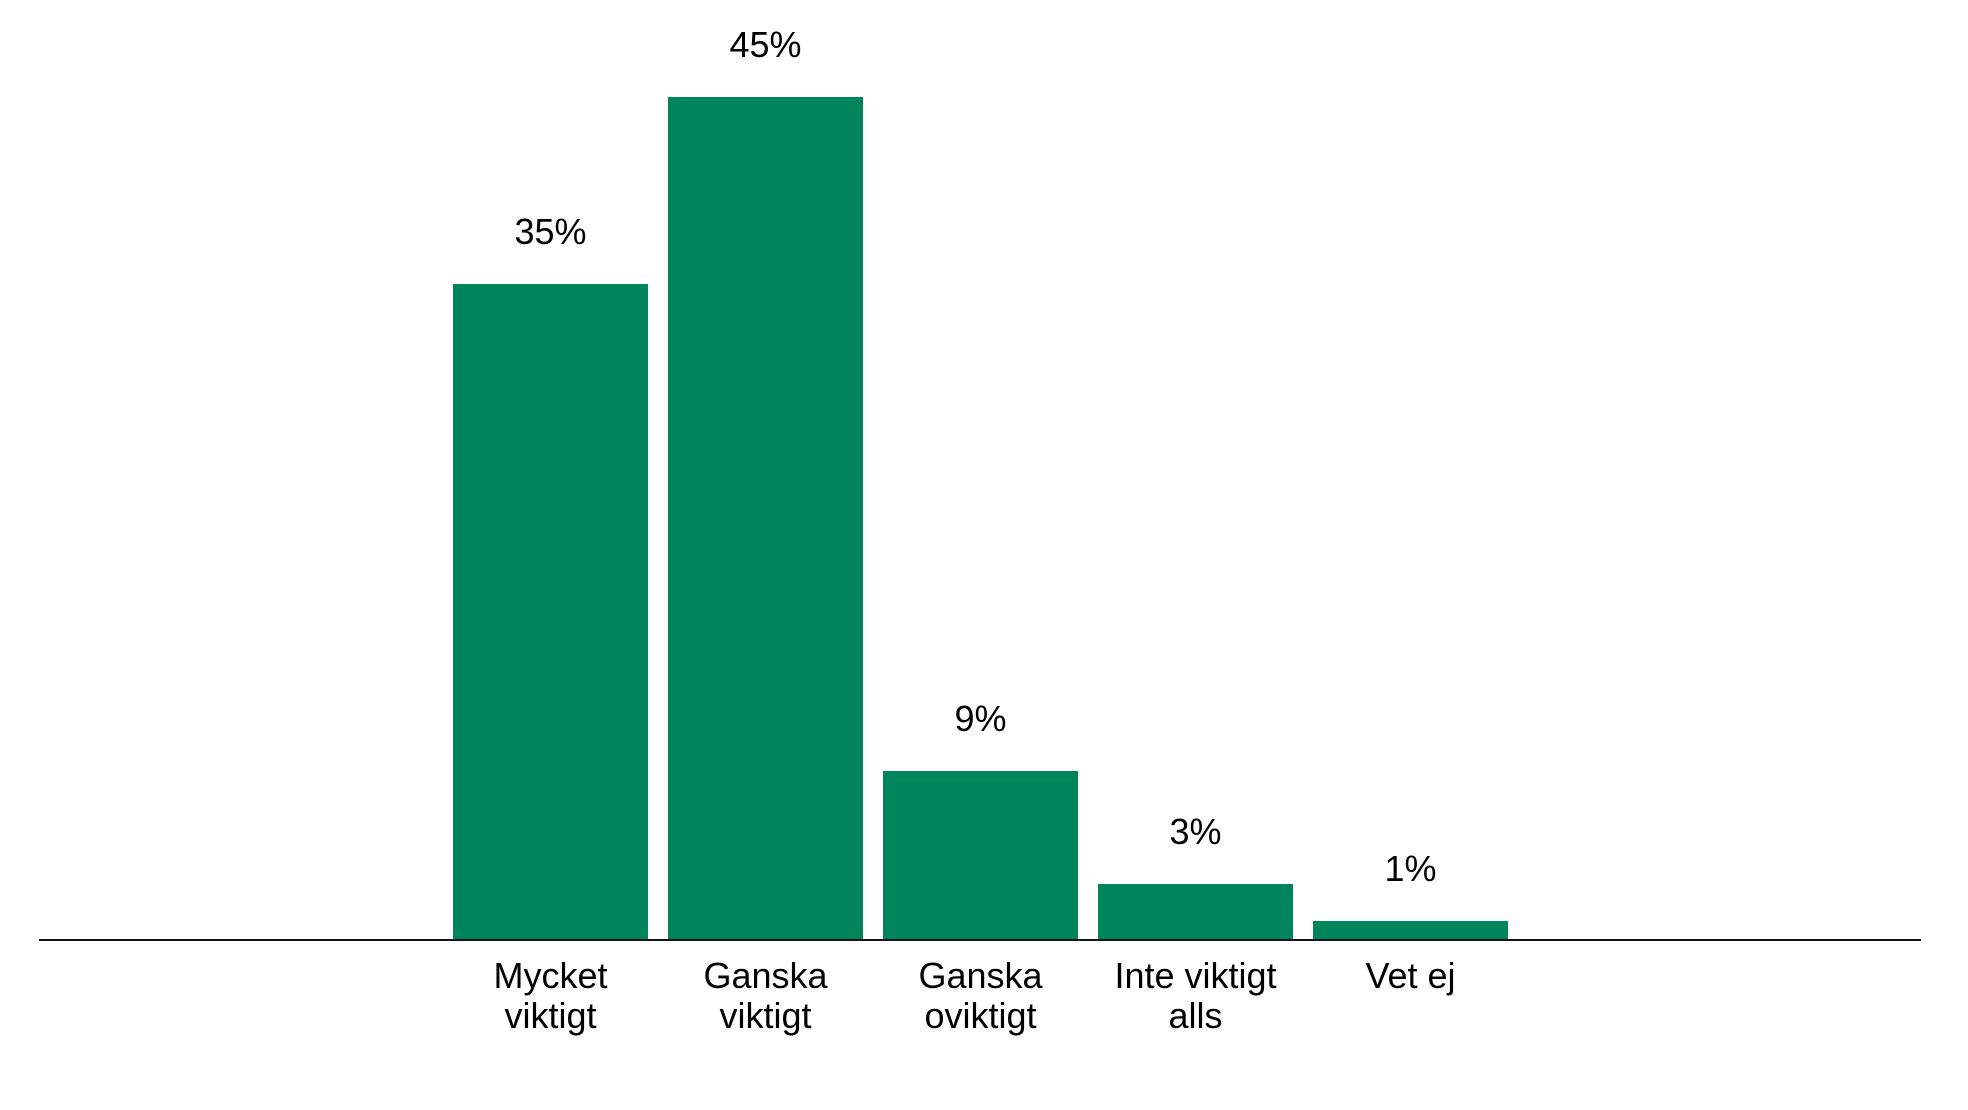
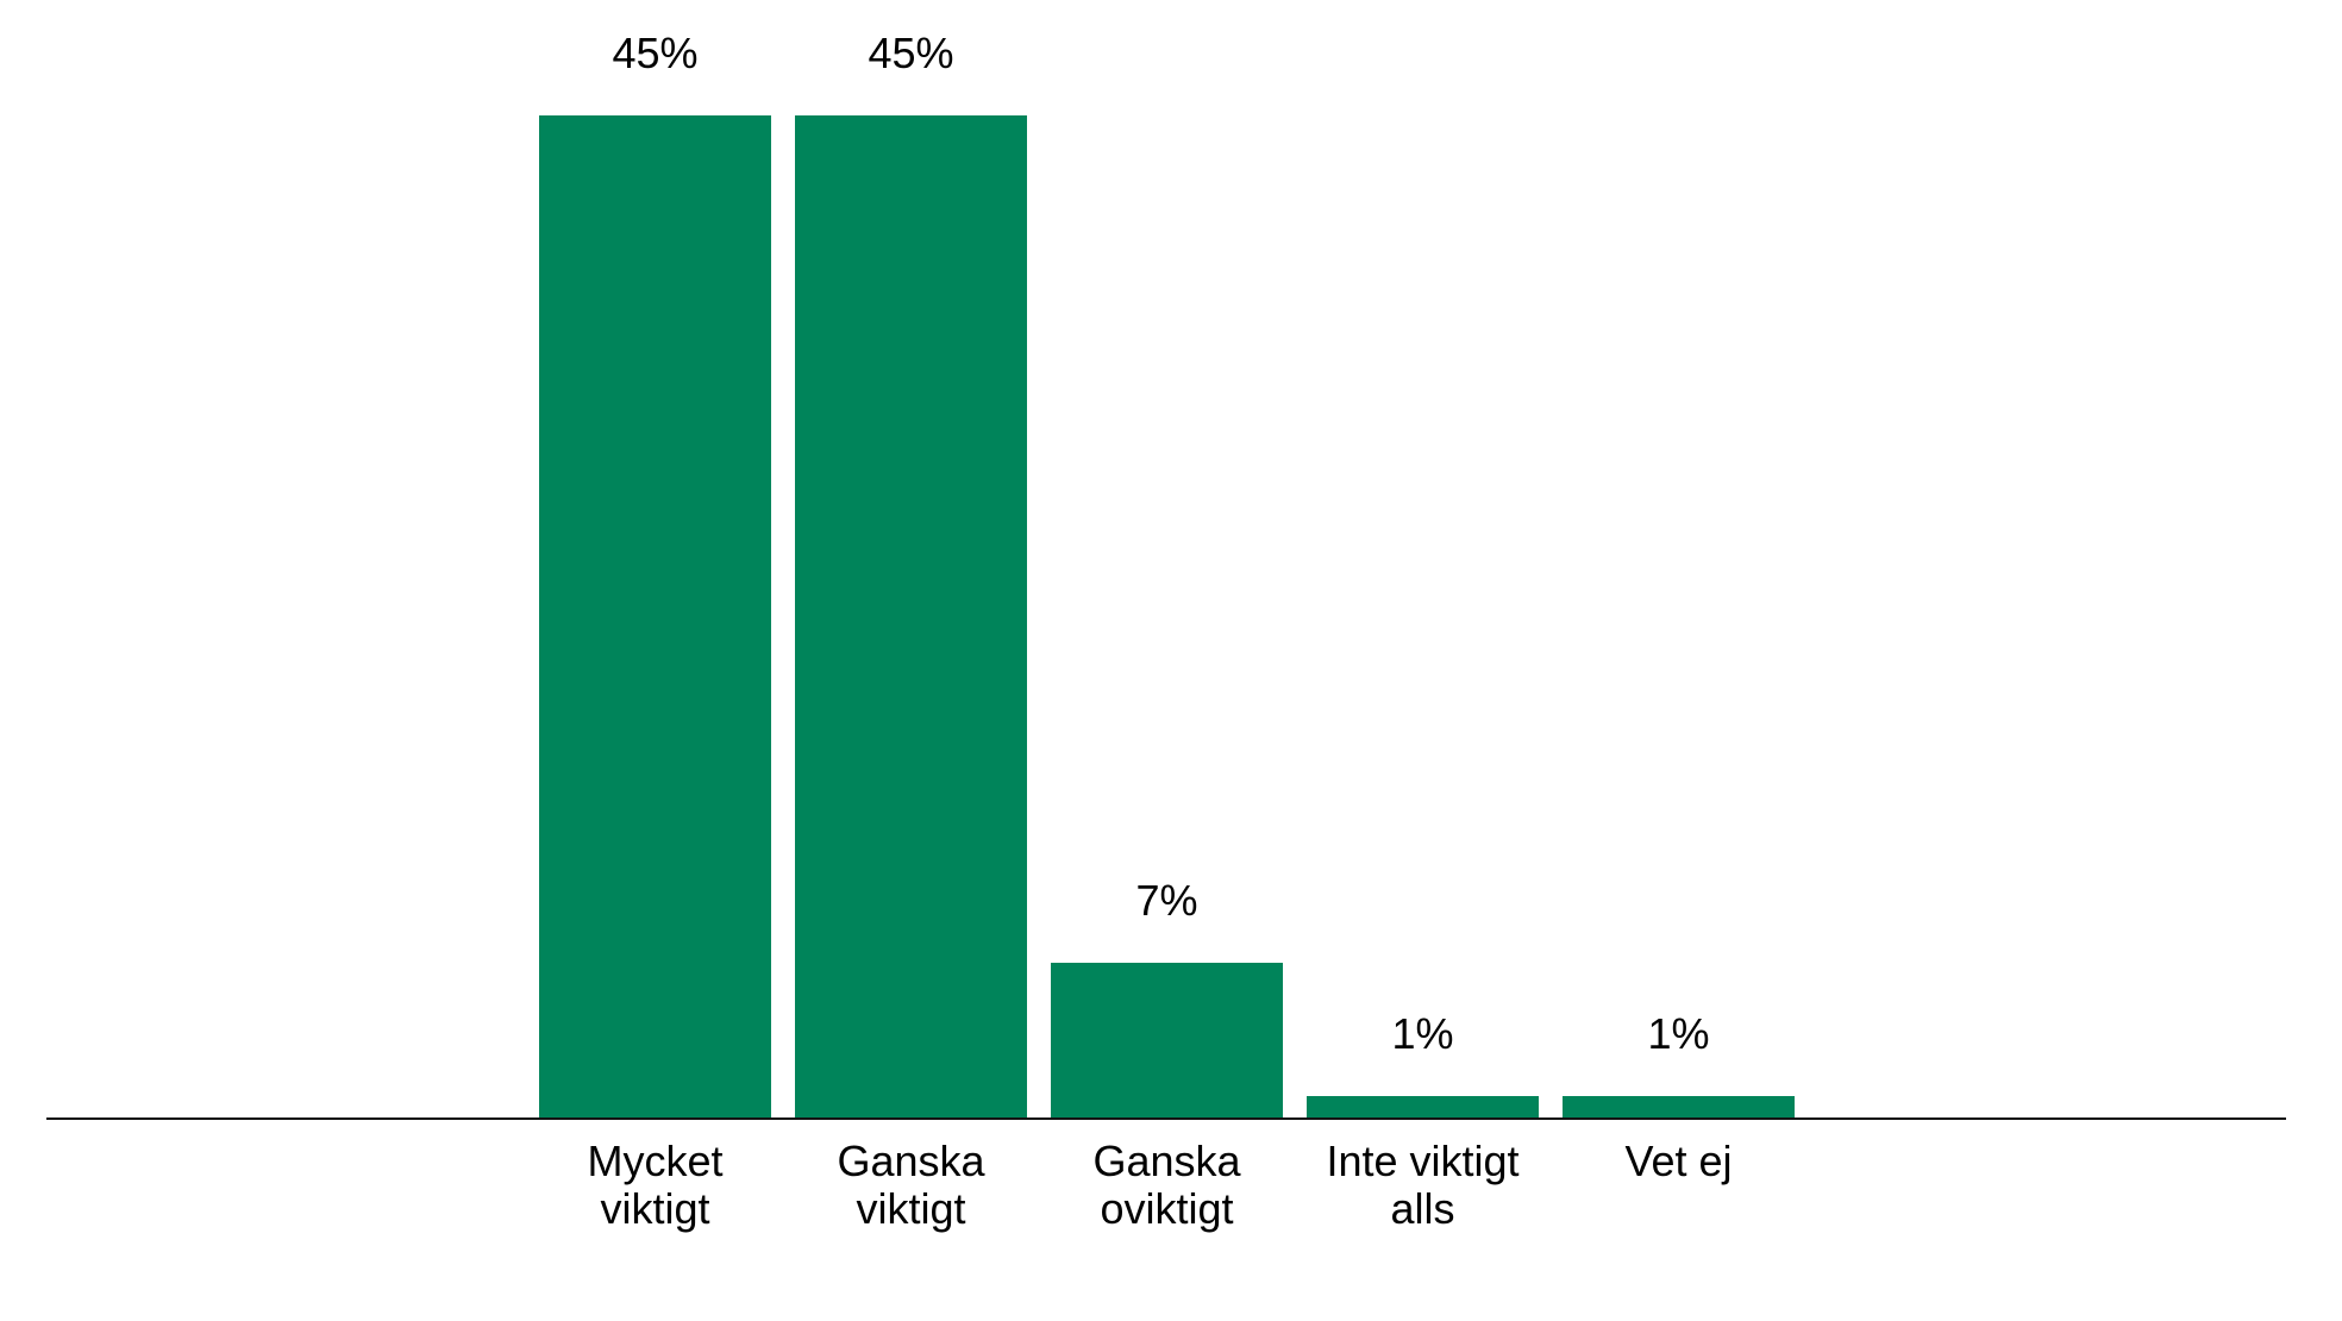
Mycket viktigt: 35% -> 45%
Ganska oviktigt: 9% -> 7%
Inte viktigt alls: 3% -> 1%
